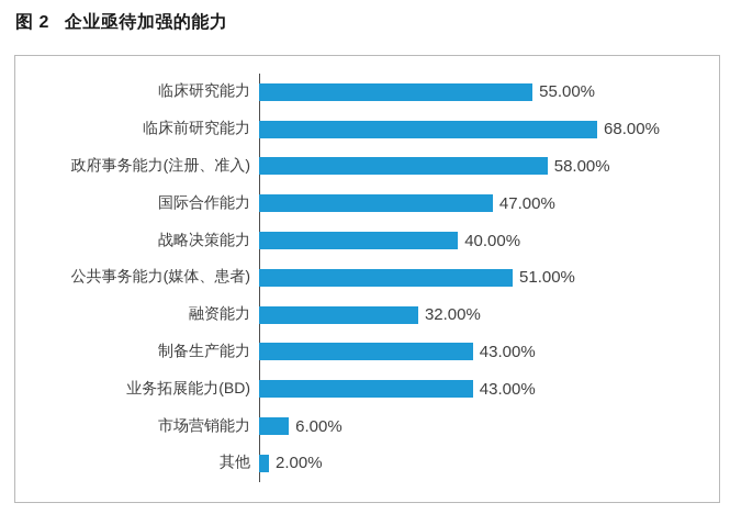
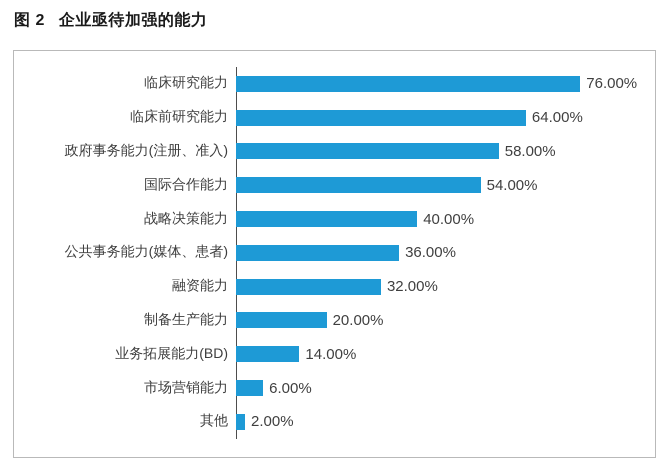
临床研究能力: 55.00% -> 76.00%
临床前研究能力: 68.00% -> 64.00%
国际合作能力: 47.00% -> 54.00%
公共事务能力(媒体、患者): 51.00% -> 36.00%
制备生产能力: 43.00% -> 20.00%
业务拓展能力(BD): 43.00% -> 14.00%
